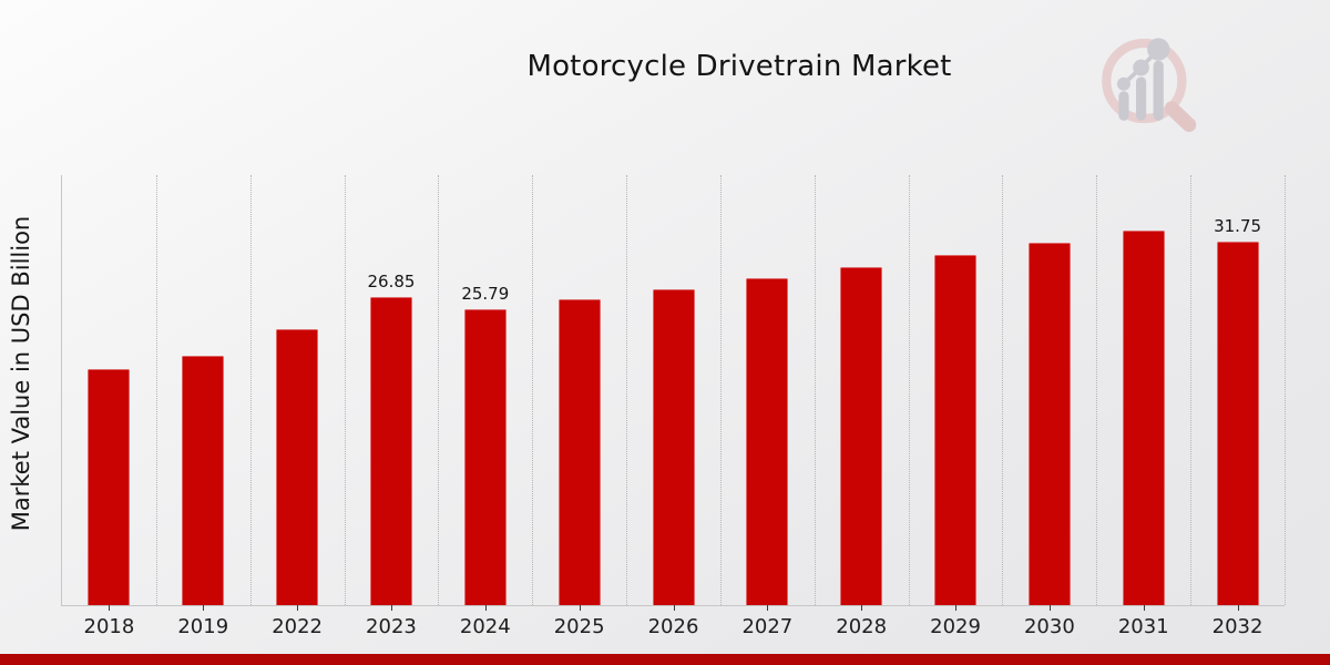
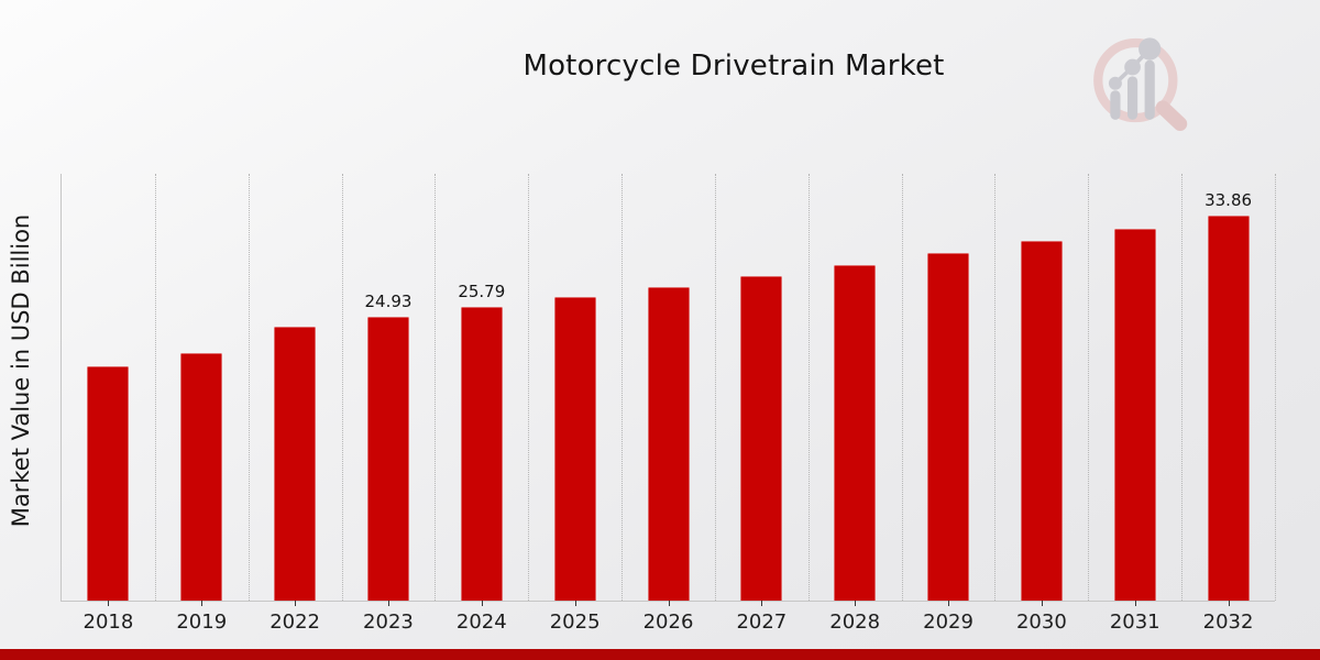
2023: 26.85 -> 24.93
2032: 31.75 -> 33.86
